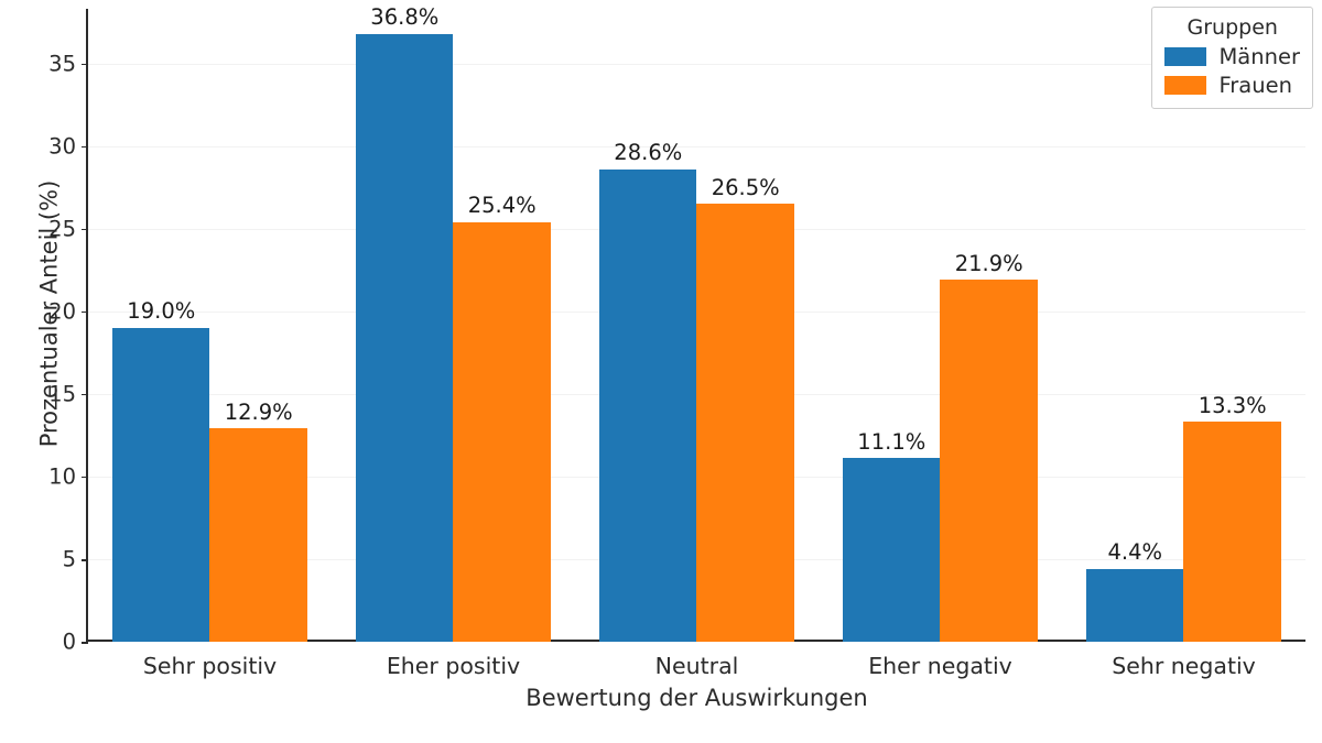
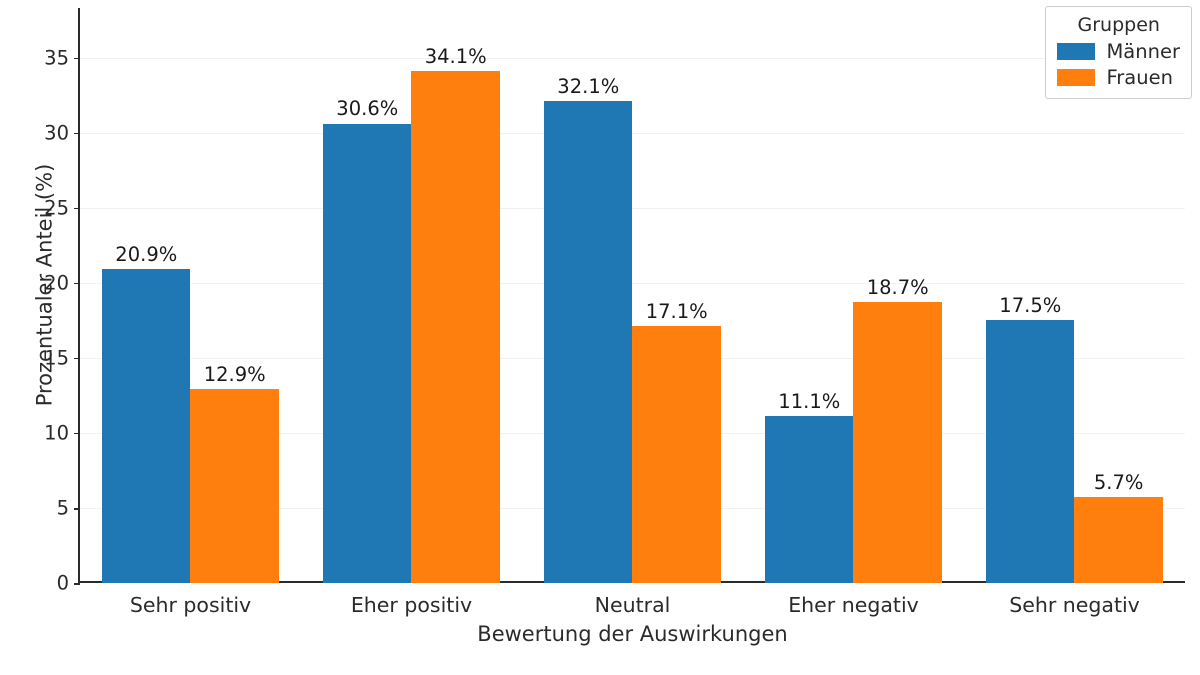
Männer/Sehr positiv: 19.0% -> 20.9%
Männer/Eher positiv: 36.8% -> 30.6%
Frauen/Eher positiv: 25.4% -> 34.1%
Männer/Neutral: 28.6% -> 32.1%
Frauen/Neutral: 26.5% -> 17.1%
Frauen/Eher negativ: 21.9% -> 18.7%
Männer/Sehr negativ: 4.4% -> 17.5%
Frauen/Sehr negativ: 13.3% -> 5.7%
